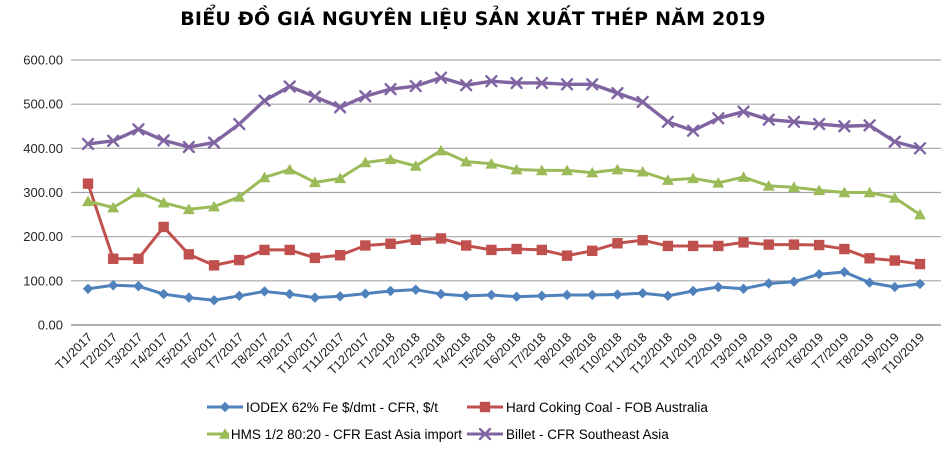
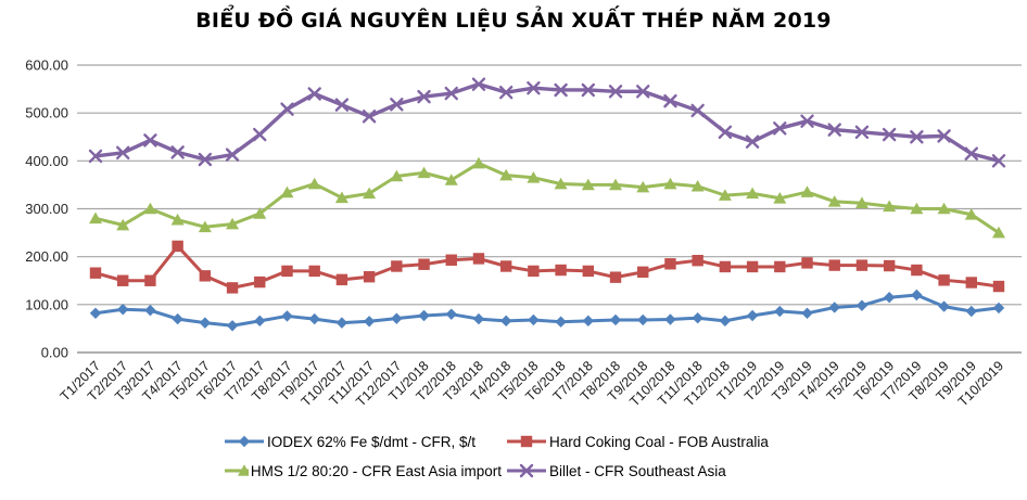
Hard Coking Coal - FOB Australia/T1/2017: 320 -> 170
